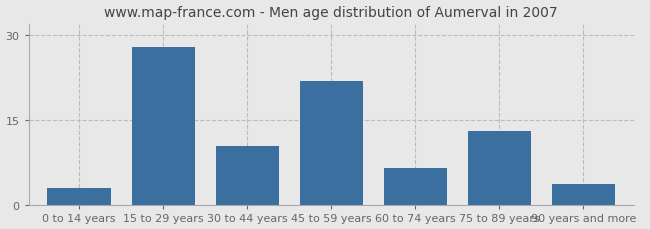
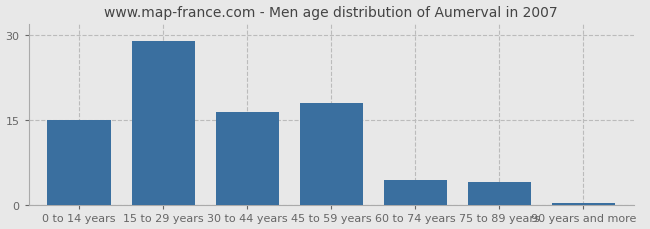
0 to 14 years: 3.0 -> 15.0
15 to 29 years: 28.0 -> 29.0
30 to 44 years: 10.4 -> 16.5
45 to 59 years: 22.0 -> 18.0
60 to 74 years: 6.6 -> 4.5
75 to 89 years: 13.0 -> 4.0
90 years and more: 3.8 -> 0.3
